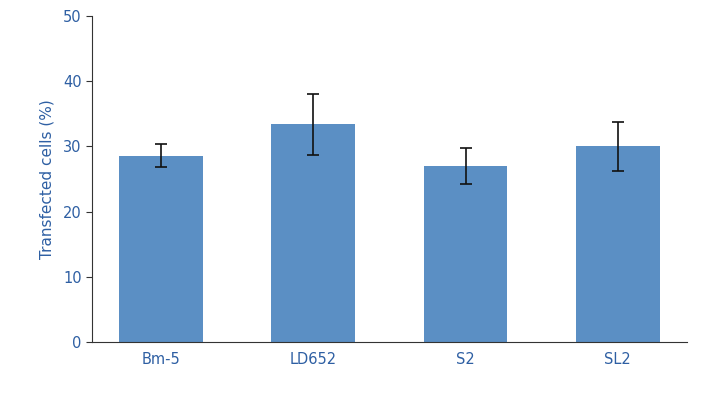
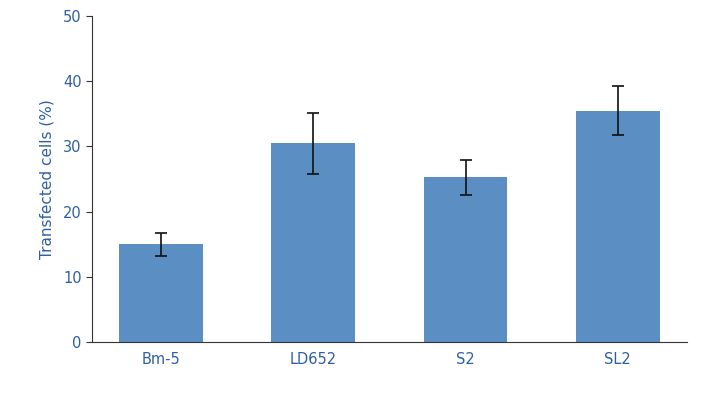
Bm-5: 28.6 -> 15.0
LD652: 33.4 -> 30.5
S2: 27.0 -> 25.3
SL2: 30.0 -> 35.5
